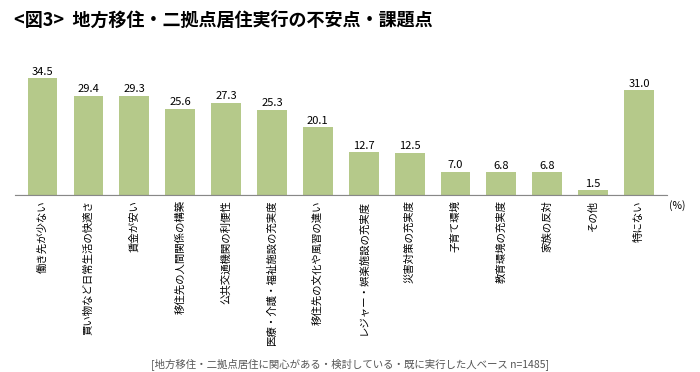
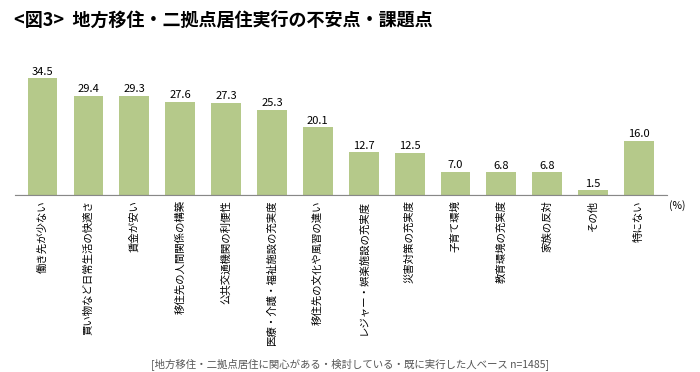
移住先の人間関係の構築: 25.6 -> 27.6
特にない: 31.0 -> 16.0
